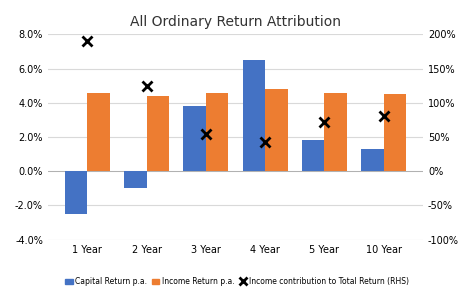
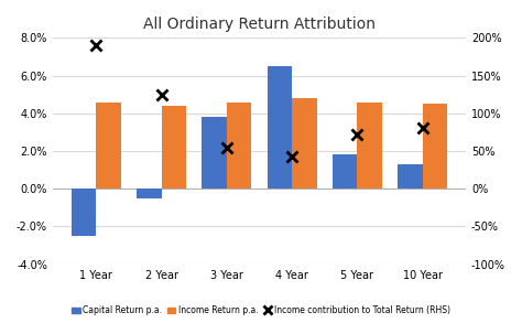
Capital Return p.a./2 Year: -1.0% -> -0.5%
